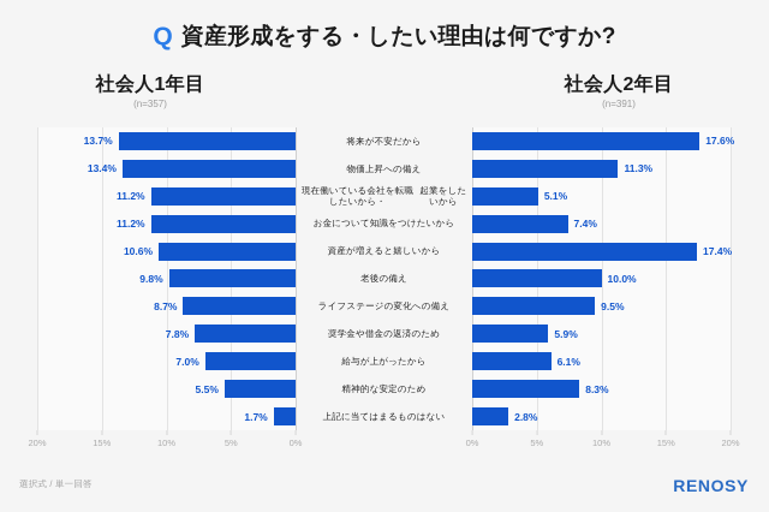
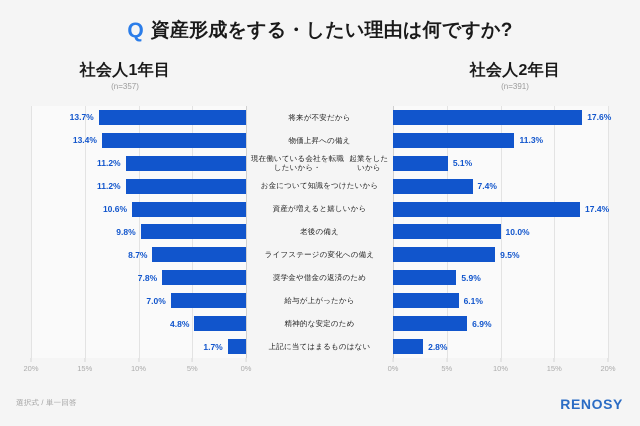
社会人1年目/精神的な安定のため: 5.5% -> 4.8%
社会人2年目/精神的な安定のため: 8.3% -> 6.9%
